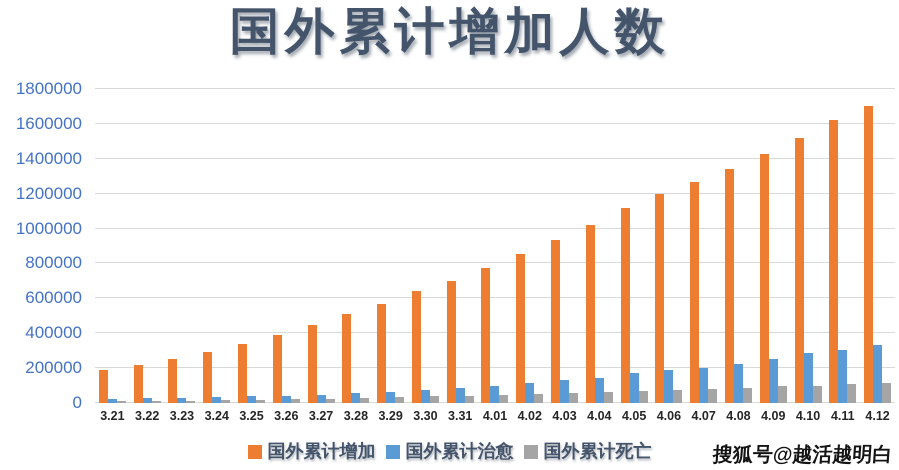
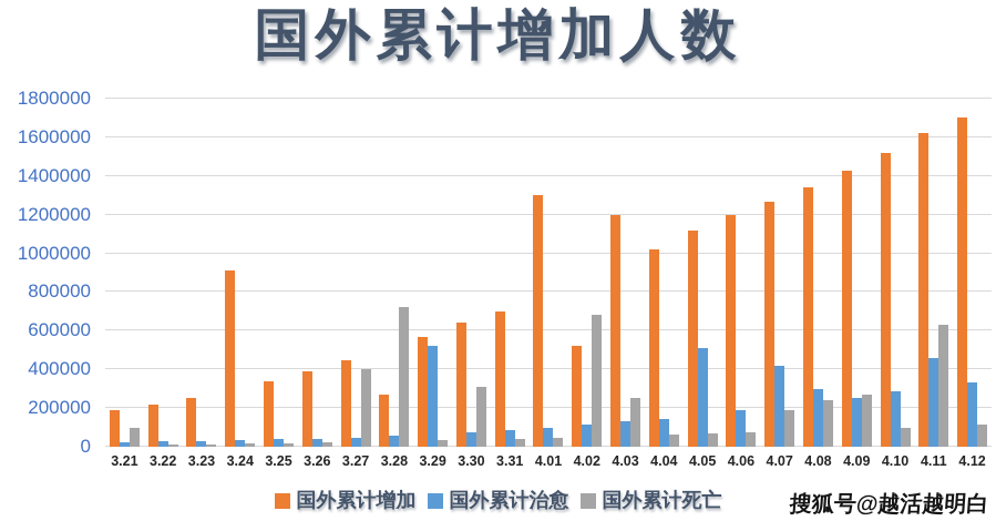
国外累计死亡/3.21: 10000 -> 100000
国外累计增加/3.24: 300000 -> 910000
国外累计死亡/3.27: 20000 -> 400000
国外累计增加/3.28: 510000 -> 270000
国外累计死亡/3.28: 30000 -> 720000
国外累计治愈/3.29: 60000 -> 520000
国外累计死亡/3.30: 40000 -> 310000
国外累计增加/4.01: 780000 -> 1300000
国外累计增加/4.02: 860000 -> 520000
国外累计死亡/4.02: 50000 -> 680000
国外累计增加/4.03: 940000 -> 1200000
国外累计死亡/4.03: 60000 -> 250000
国外累计治愈/4.05: 170000 -> 510000
国外累计治愈/4.07: 200000 -> 420000
国外累计死亡/4.07: 80000 -> 190000
国外累计治愈/4.08: 220000 -> 300000
国外累计死亡/4.08: 90000 -> 240000
国外累计死亡/4.09: 100000 -> 270000
国外累计治愈/4.11: 300000 -> 460000
国外累计死亡/4.11: 110000 -> 630000
